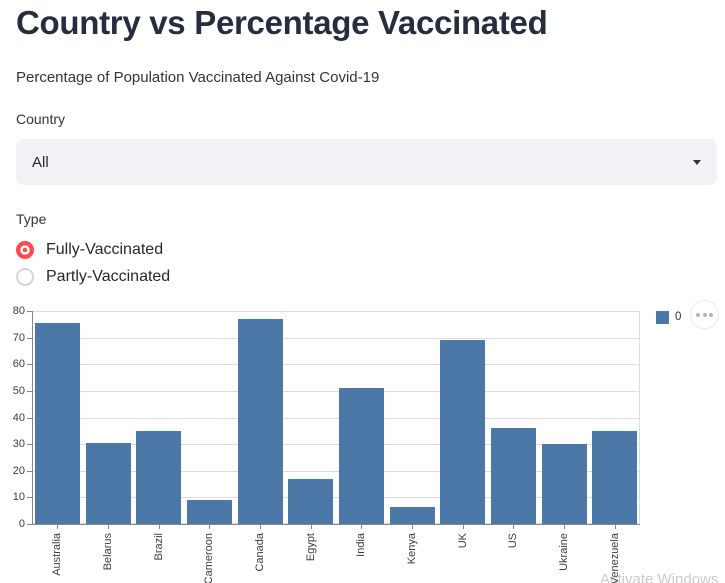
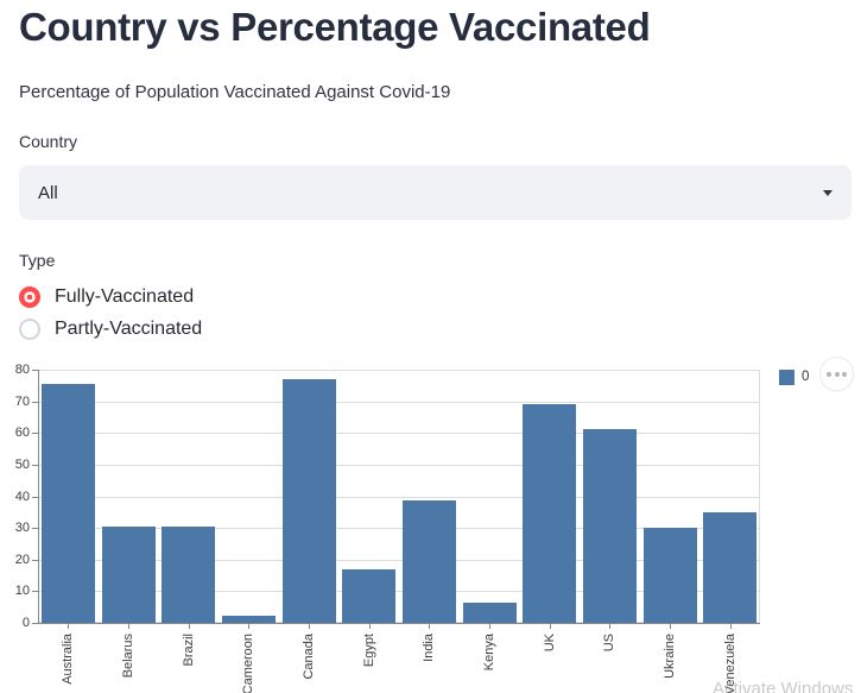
Brazil: 35 -> 31
Cameroon: 9 -> 2
India: 51 -> 39
US: 36 -> 61
